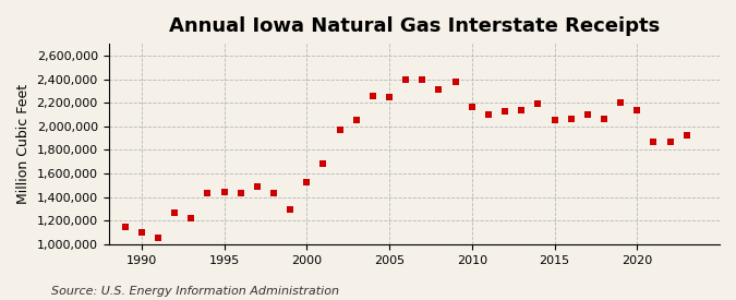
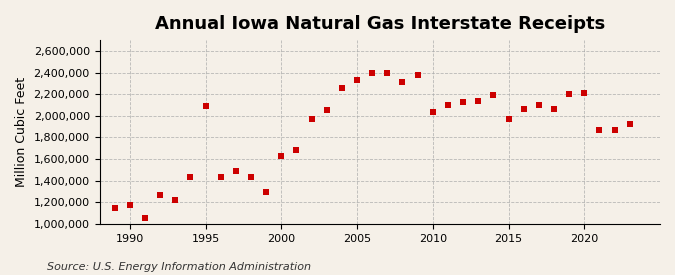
1990: 1,100,000 -> 1,170,000
1995: 1,440,000 -> 2,090,000
2000: 1,530,000 -> 1,630,000
2005: 2,250,000 -> 2,330,000
2010: 2,160,000 -> 2,030,000
2015: 2,050,000 -> 1,970,000
2020: 2,140,000 -> 2,210,000
